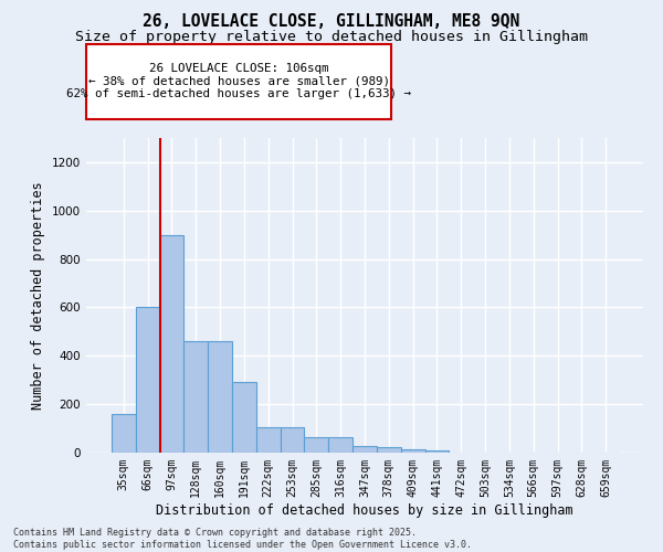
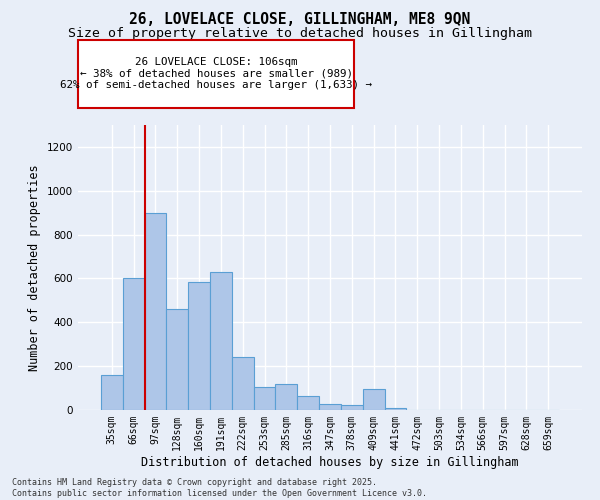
160sqm: 460 -> 585
191sqm: 290 -> 630
222sqm: 105 -> 240
285sqm: 65 -> 120
409sqm: 15 -> 95
